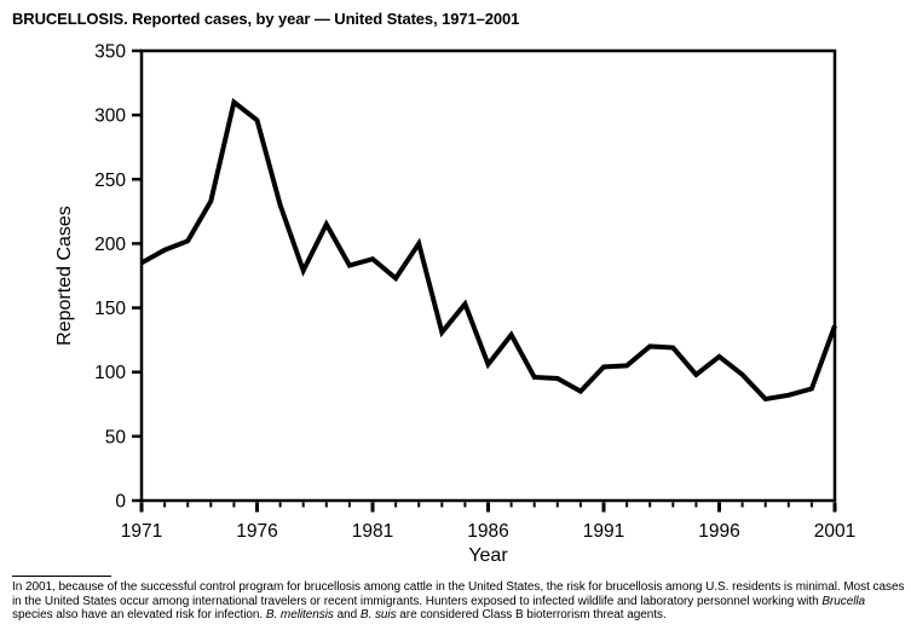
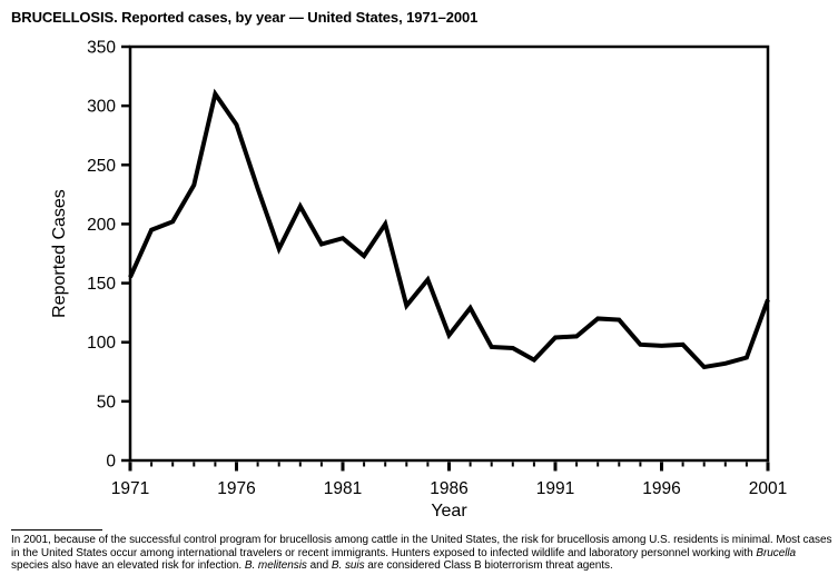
1971: 185 -> 155
1976: 296 -> 284
1996: 112 -> 97
